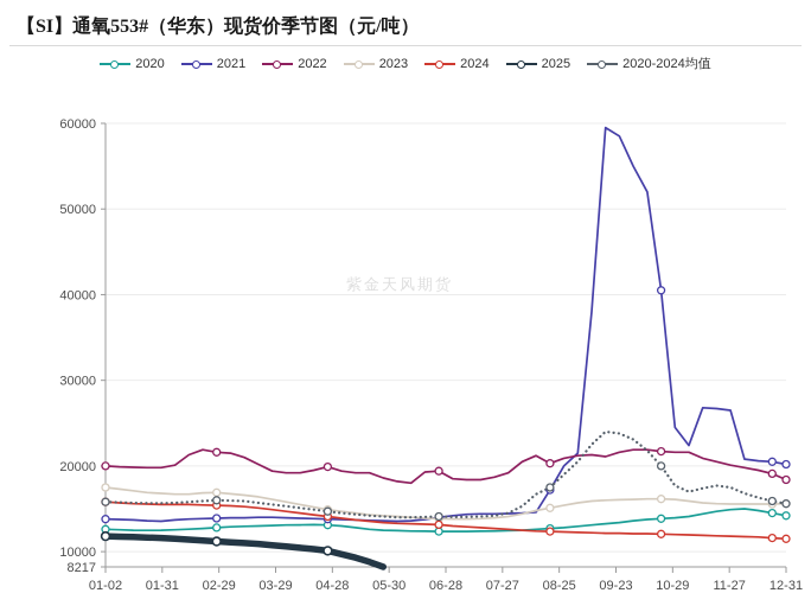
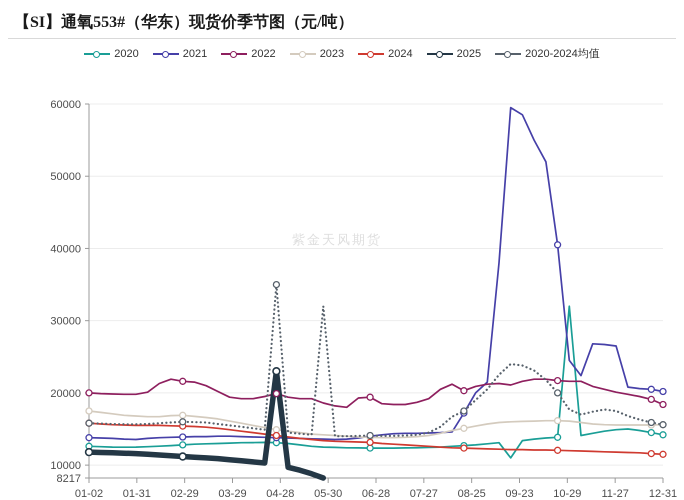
2025/04-28: 10000 -> 23000
2020-2024均值/04-28: 15000 -> 35000
2020-2024均值/05-30: 14000 -> 32000
2020/09-23: 13000 -> 11000
2020/10-29: 14000 -> 32000
